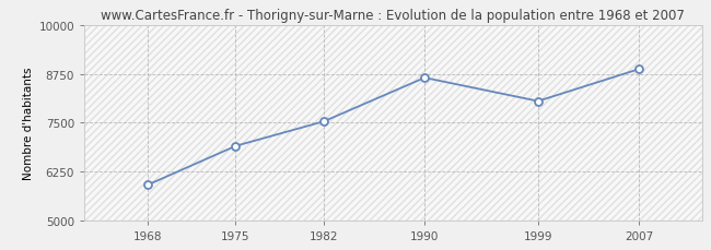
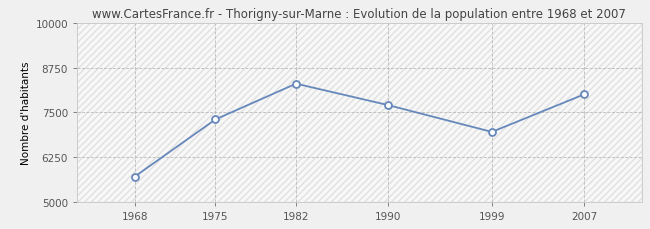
1968: 5900 -> 5700
1975: 6900 -> 7300
1982: 7530 -> 8300
1990: 8650 -> 7700
1999: 8050 -> 6950
2007: 8870 -> 8000
